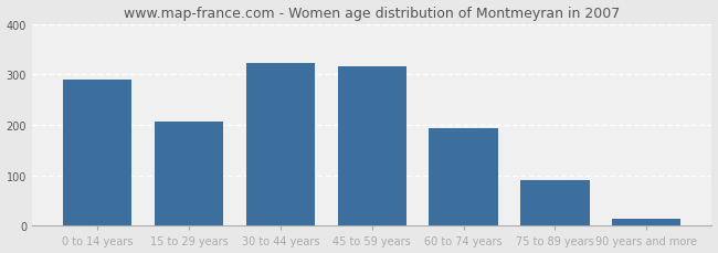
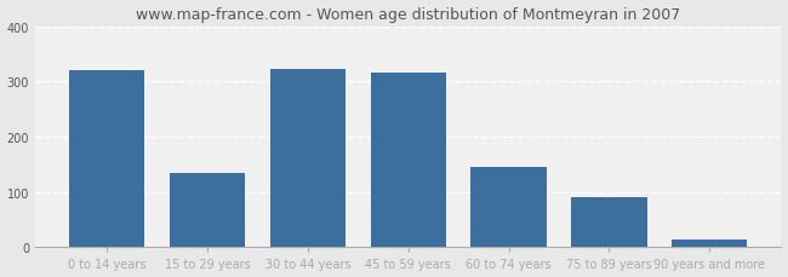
0 to 14 years: 290 -> 320
15 to 29 years: 207 -> 135
60 to 74 years: 193 -> 145
